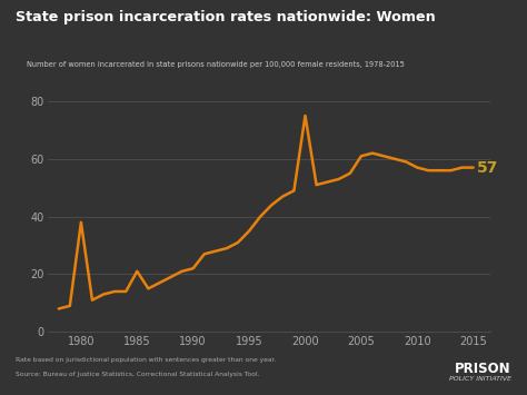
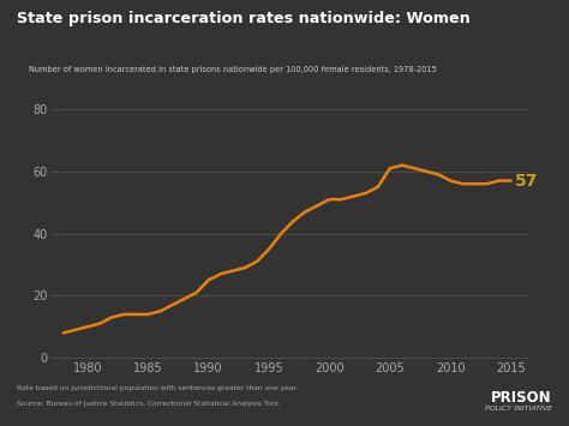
1980: 38 -> 10
1985: 21 -> 14
1990: 22 -> 25
2000: 75 -> 51
